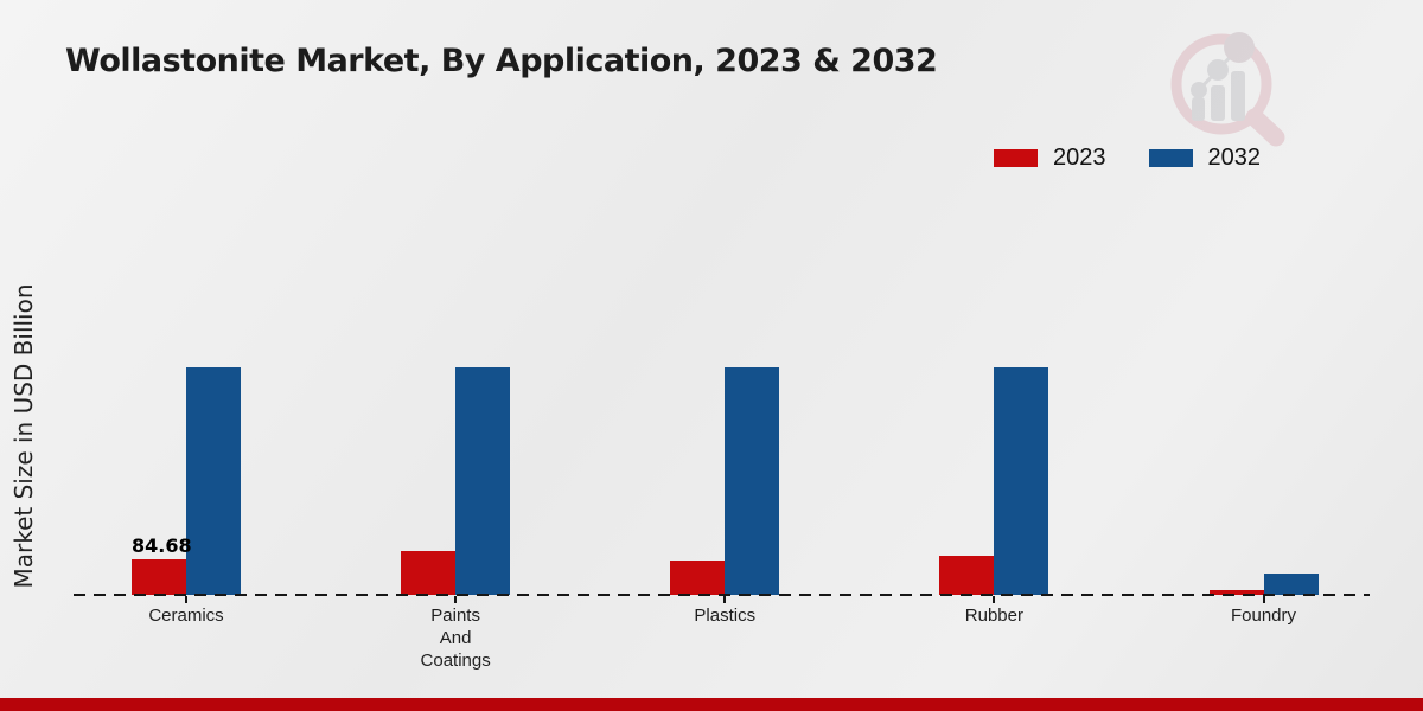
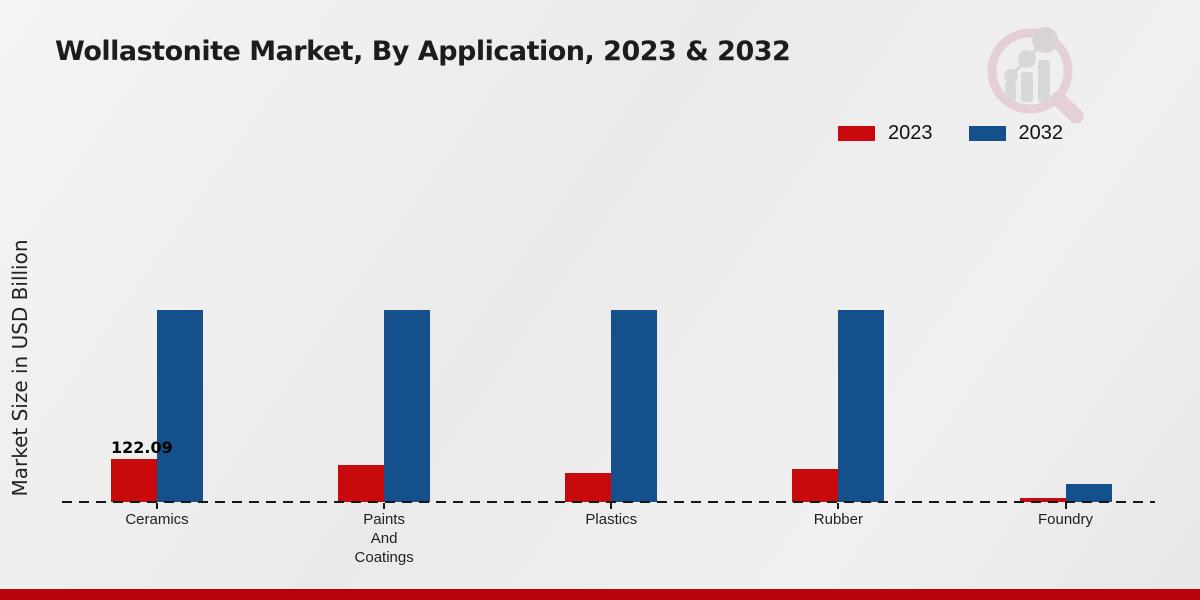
2023/Ceramics: 84.68 -> 122.09
